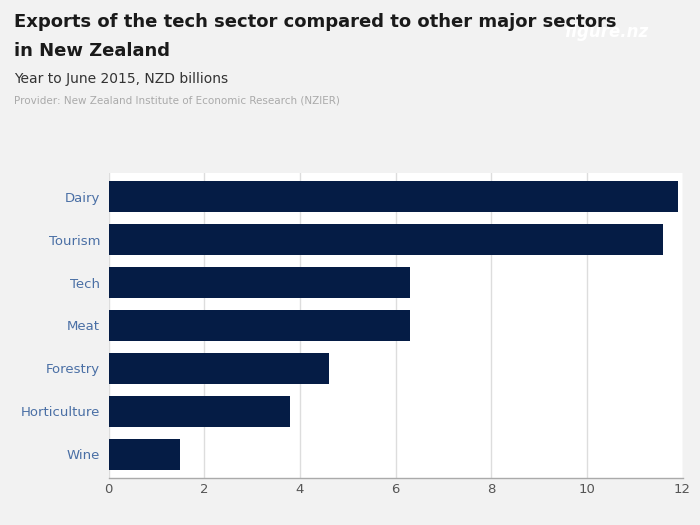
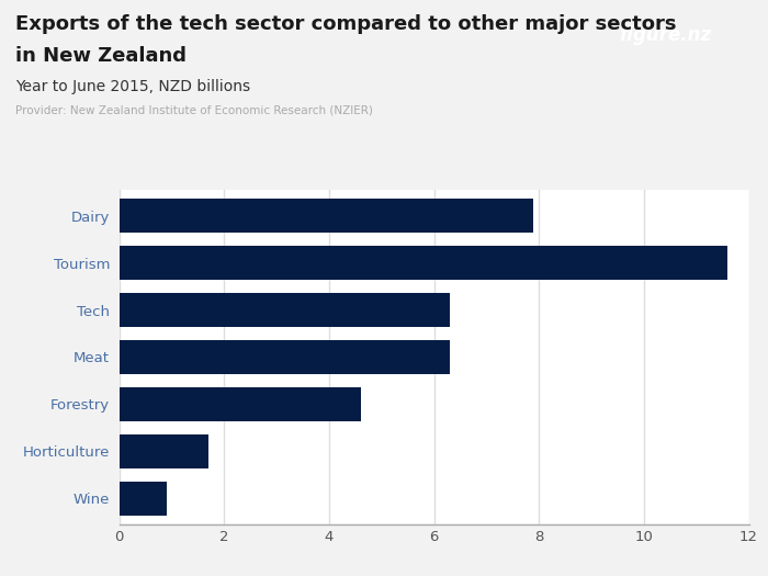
Dairy: 11.9 -> 7.9
Horticulture: 3.8 -> 1.7
Wine: 1.5 -> 0.9
